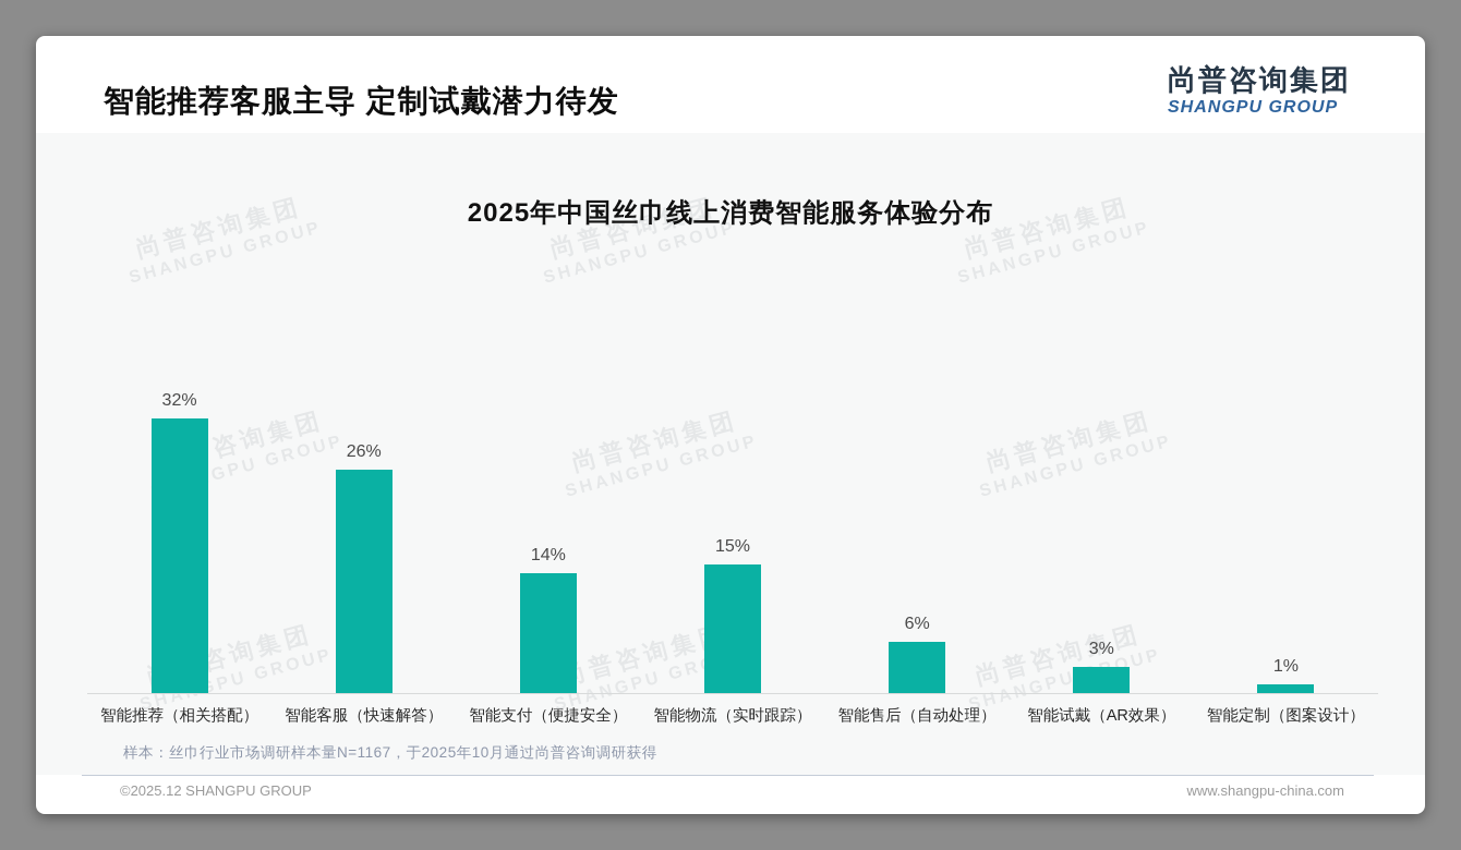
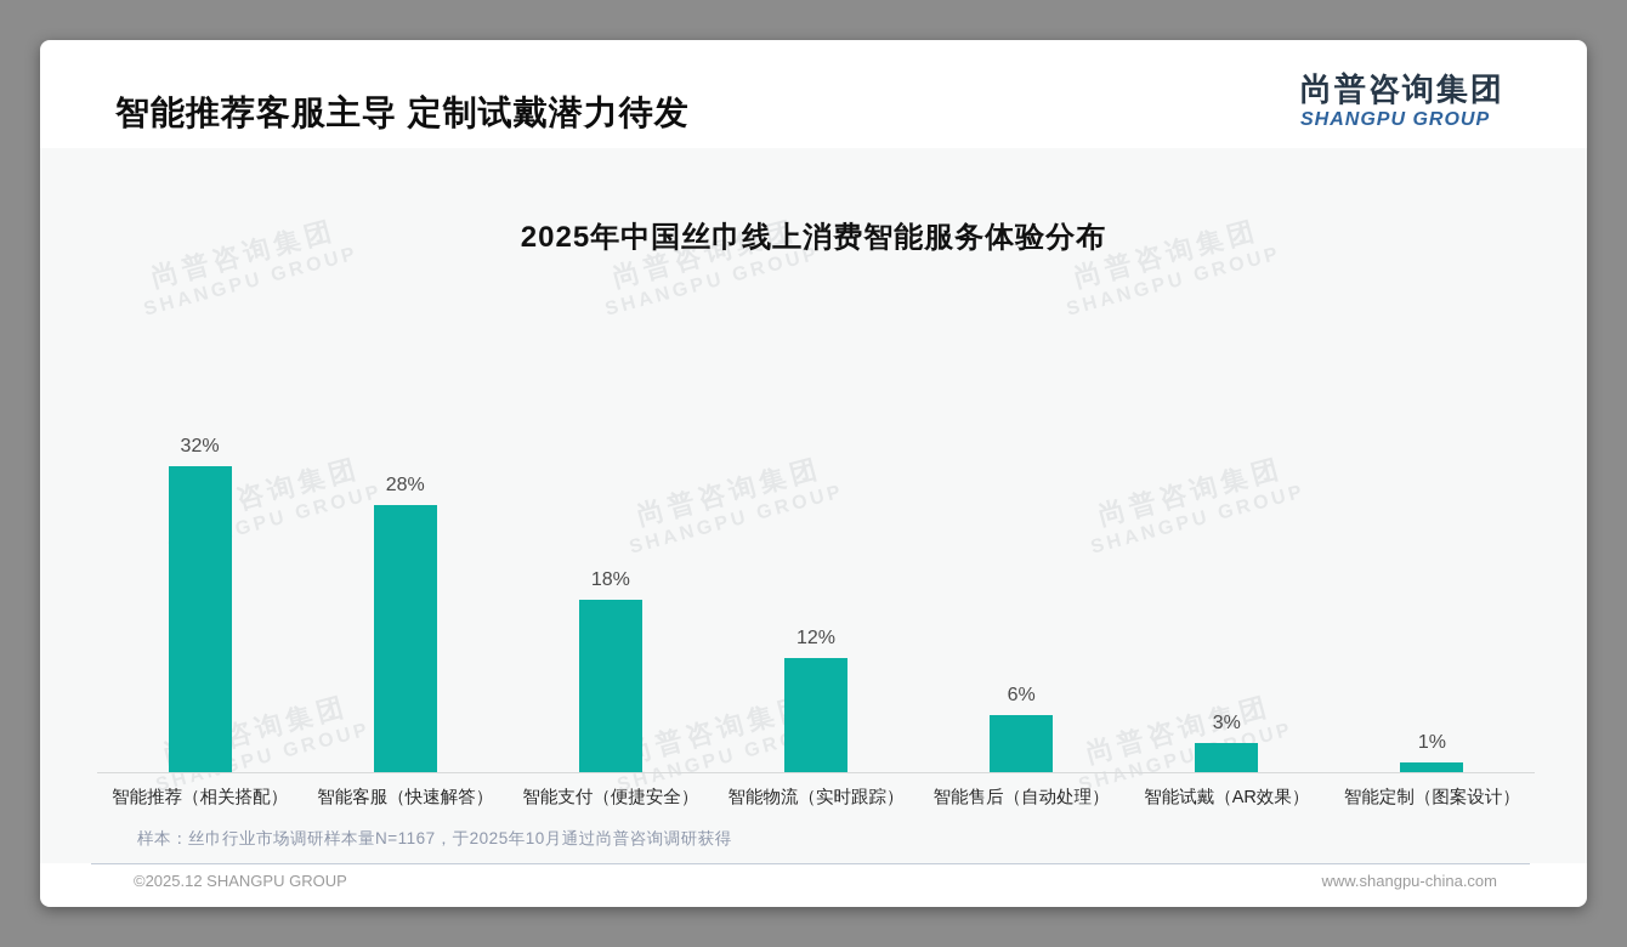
智能客服（快速解答）: 26% -> 28%
智能支付（便捷安全）: 14% -> 18%
智能物流（实时跟踪）: 15% -> 12%
